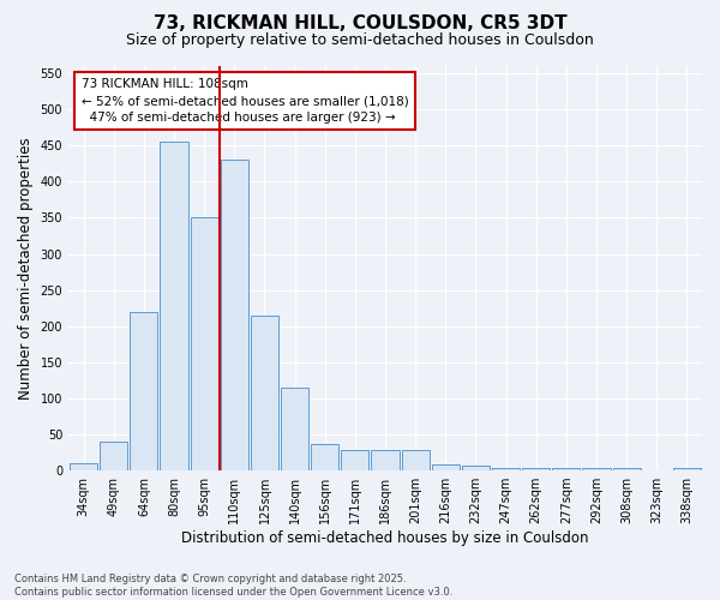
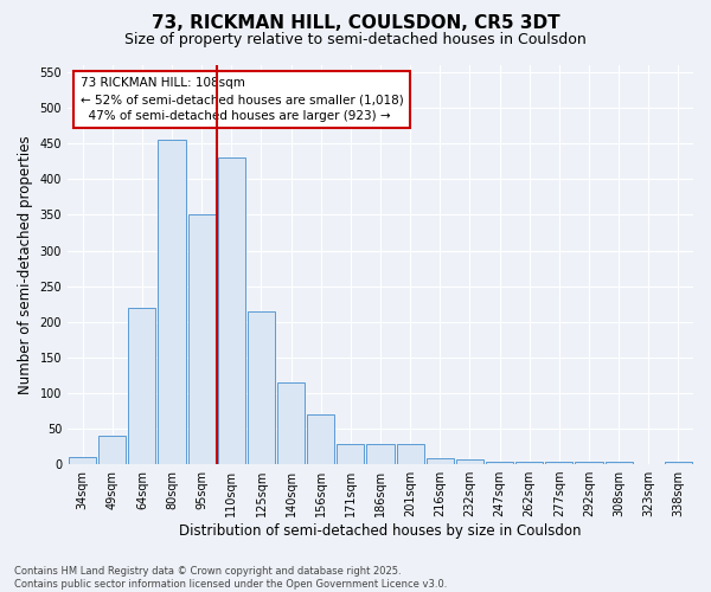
156sqm: 36 -> 70
